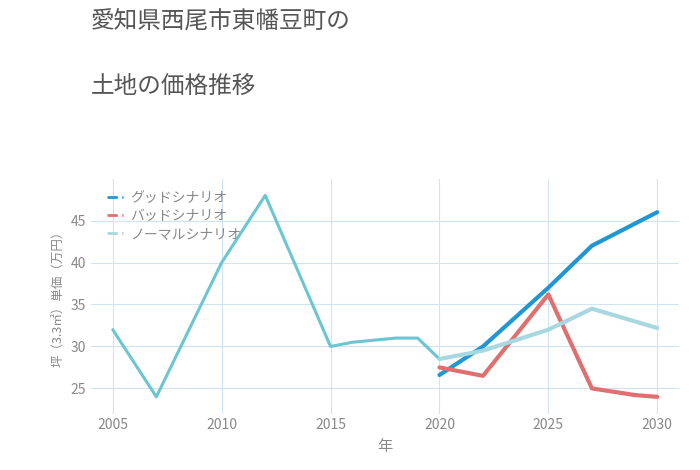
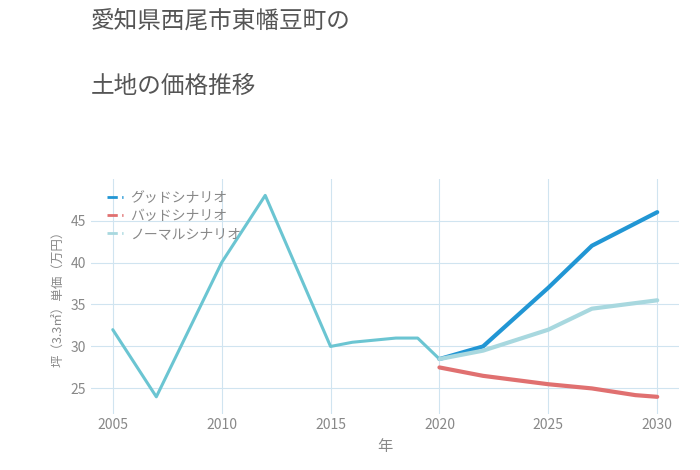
グッドシナリオ/2020: 26.6 -> 28.5
バッドシナリオ/2025: 36.2 -> 25.5
ノーマルシナリオ/2030: 32.2 -> 35.5
